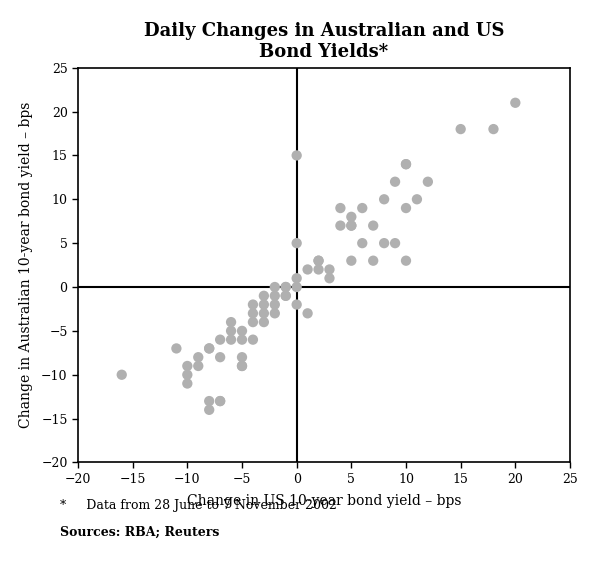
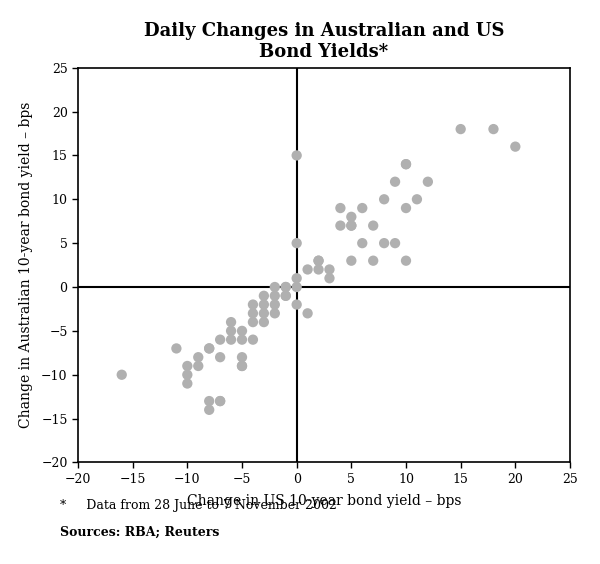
20: 21 -> 16
